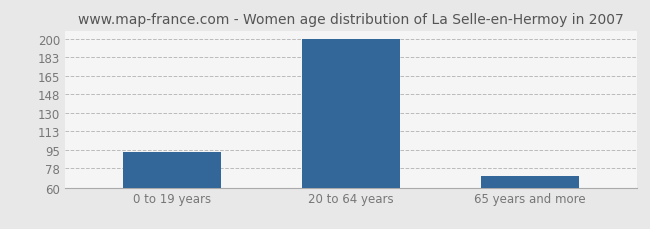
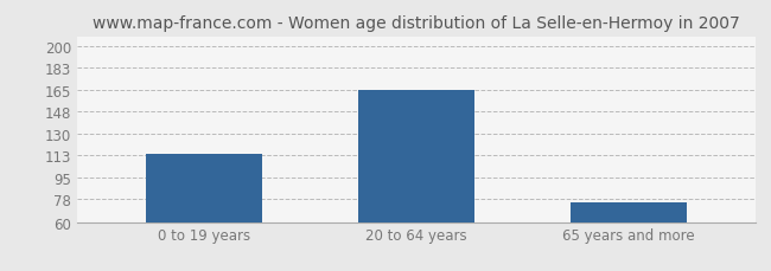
0 to 19 years: 93 -> 114
20 to 64 years: 200 -> 165
65 years and more: 71 -> 76
